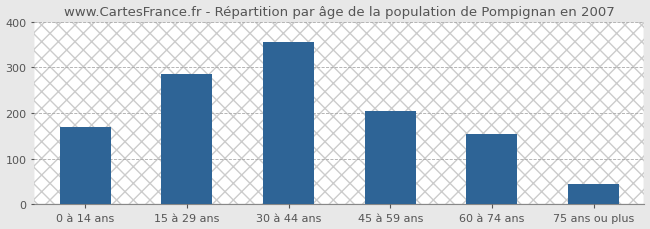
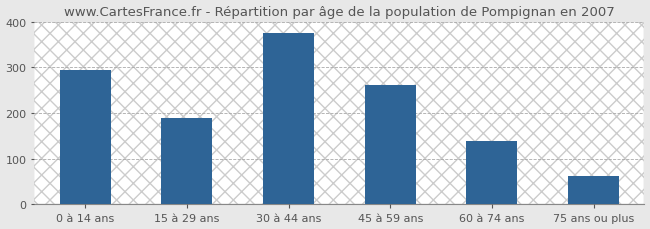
0 à 14 ans: 170 -> 293
15 à 29 ans: 285 -> 190
30 à 44 ans: 355 -> 375
45 à 59 ans: 205 -> 262
60 à 74 ans: 155 -> 139
75 ans ou plus: 45 -> 63
